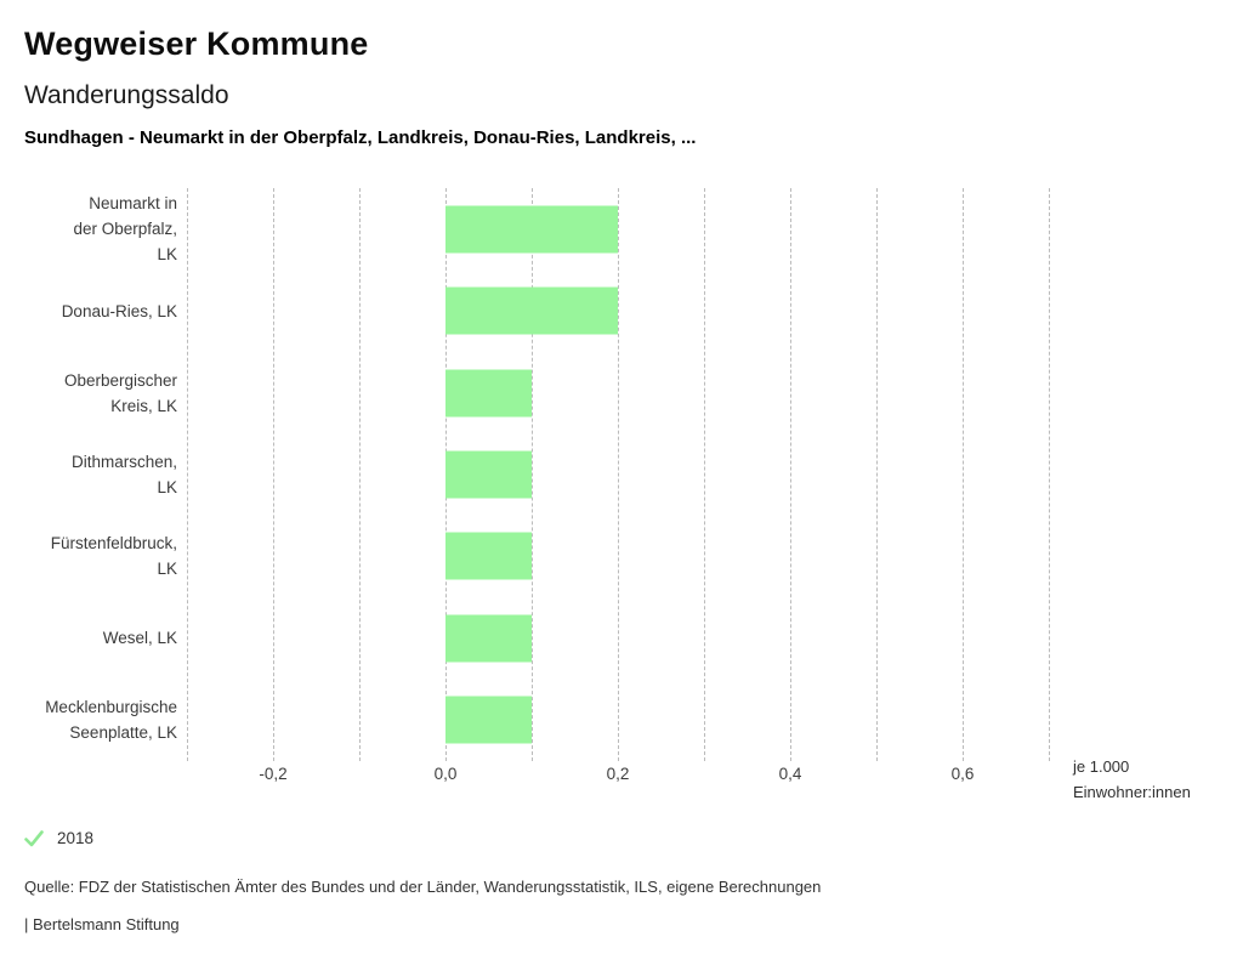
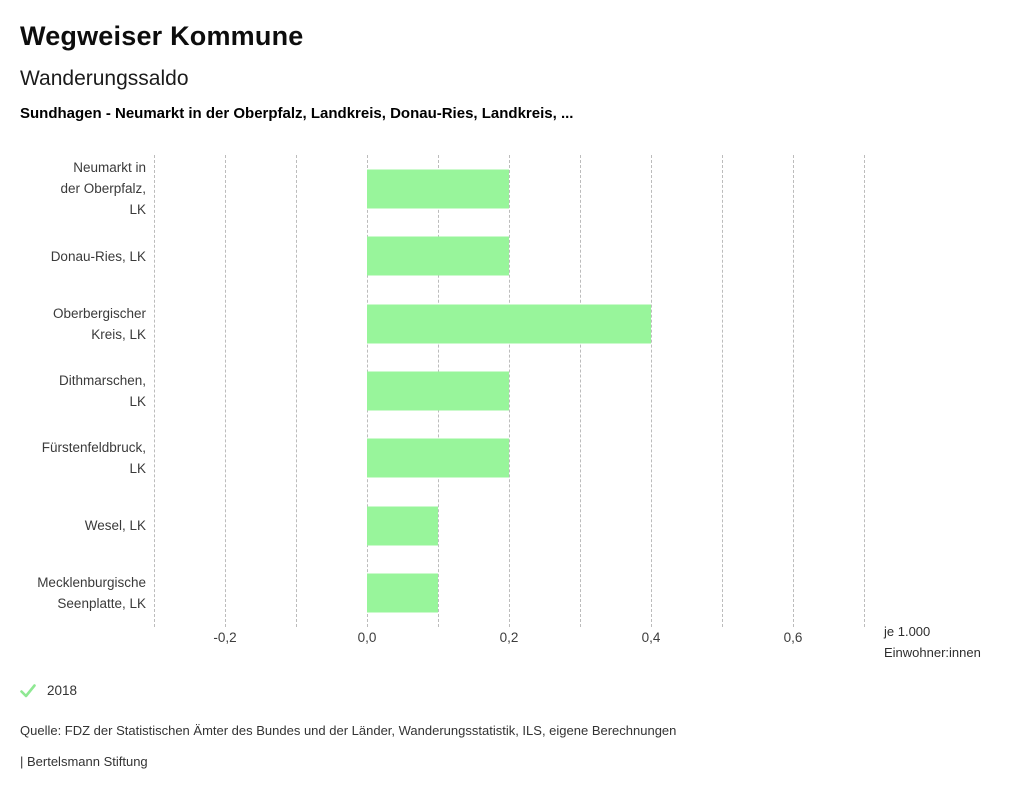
Oberbergischer Kreis, LK: 0,1 -> 0,4
Dithmarschen, LK: 0,1 -> 0,2
Fürstenfeldbruck, LK: 0,1 -> 0,2
